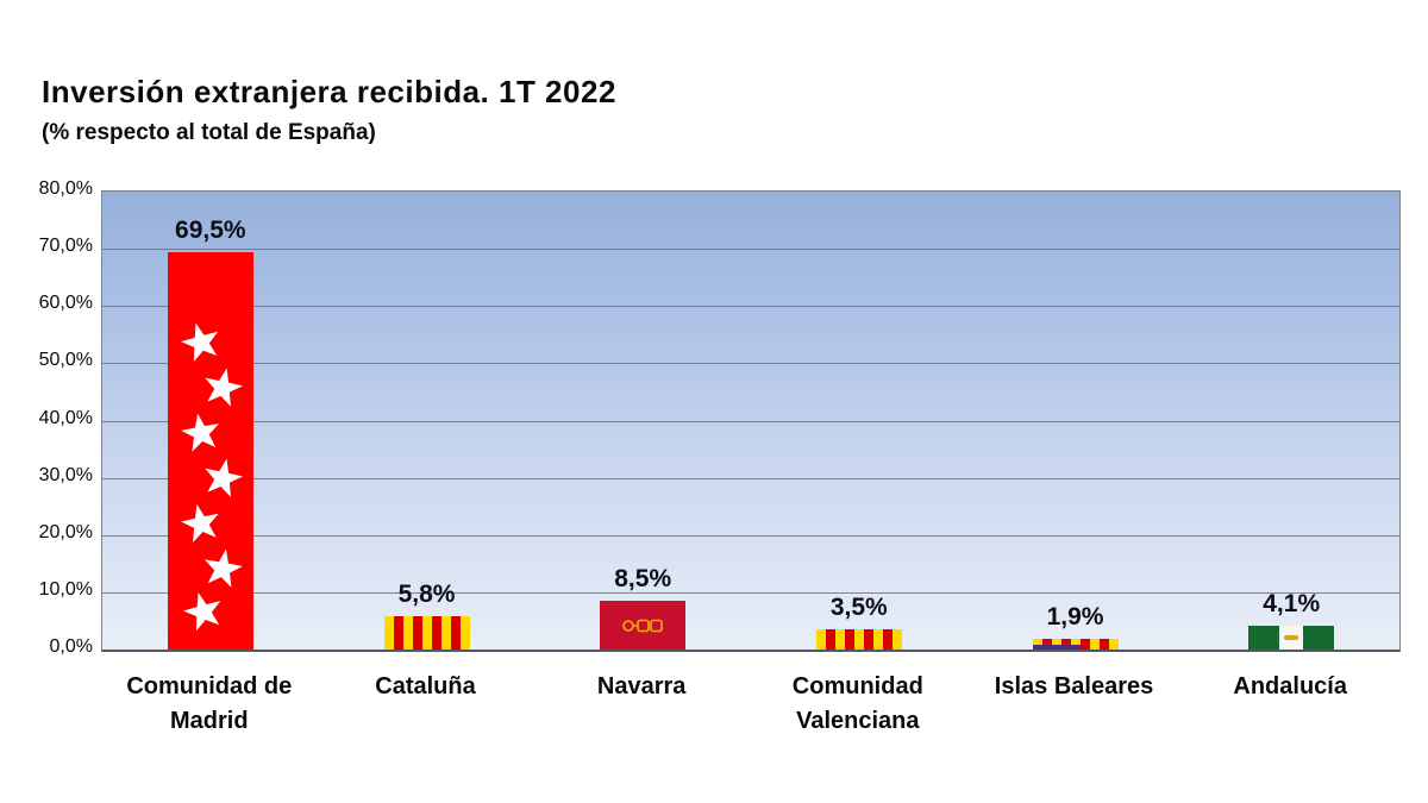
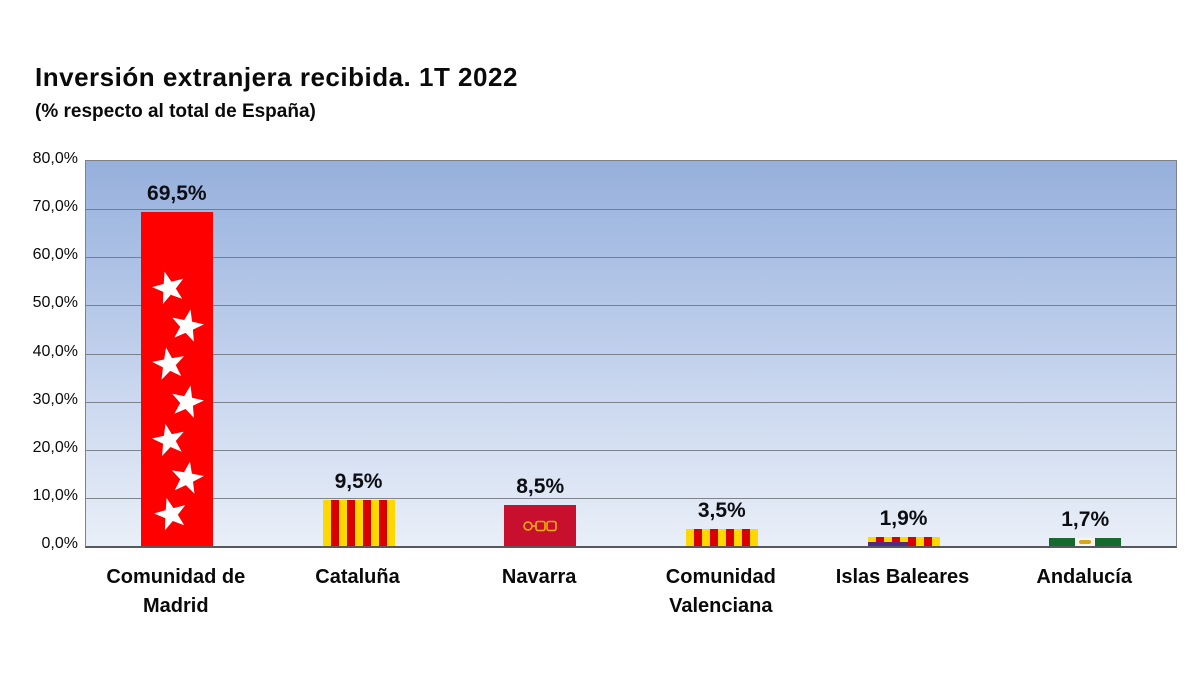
Cataluña: 5,8% -> 9,5%
Andalucía: 4,1% -> 1,7%
